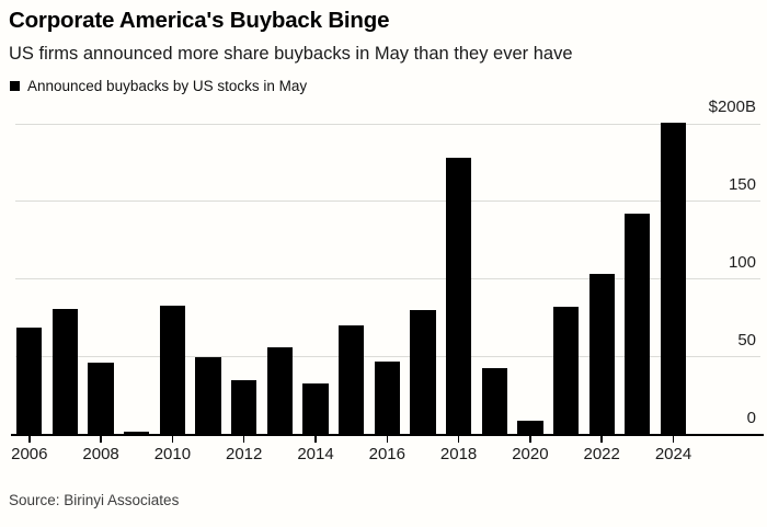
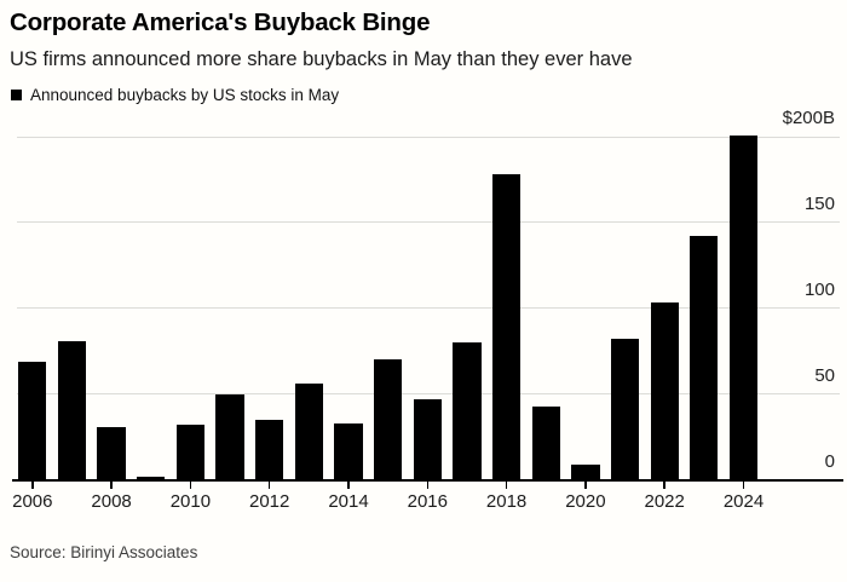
2008: $46B -> $31B
2010: $83B -> $32B
